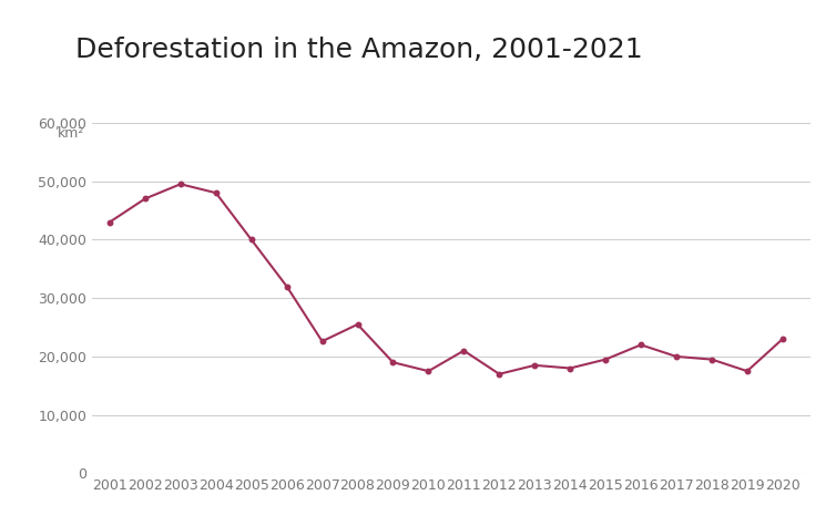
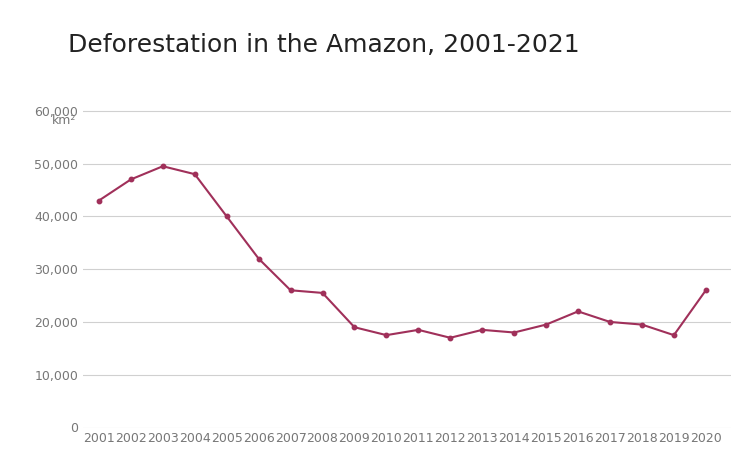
2007: 22,600 -> 26,000
2011: 21,000 -> 18,500
2020: 23,000 -> 26,000
